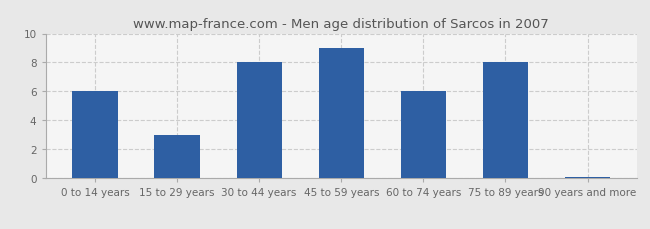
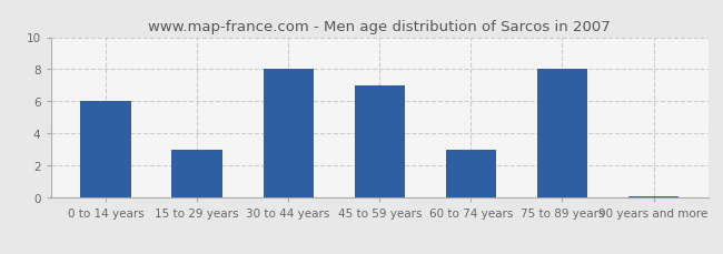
45 to 59 years: 9.0 -> 7.0
60 to 74 years: 6.0 -> 3.0
